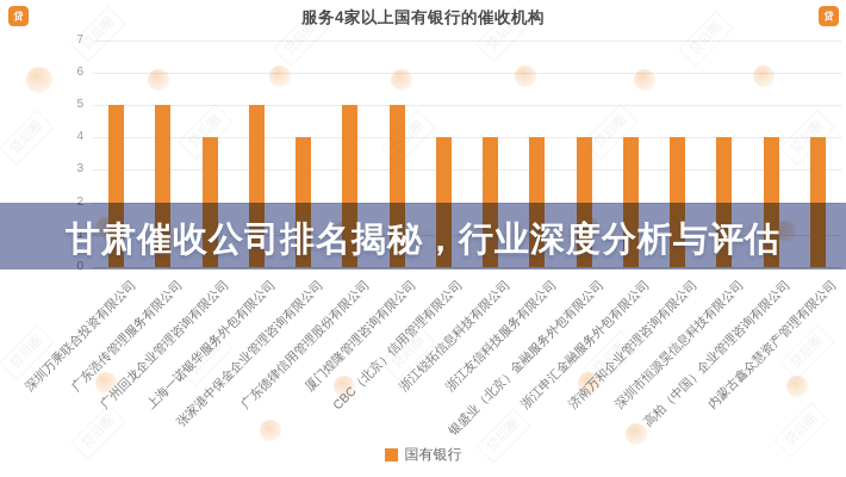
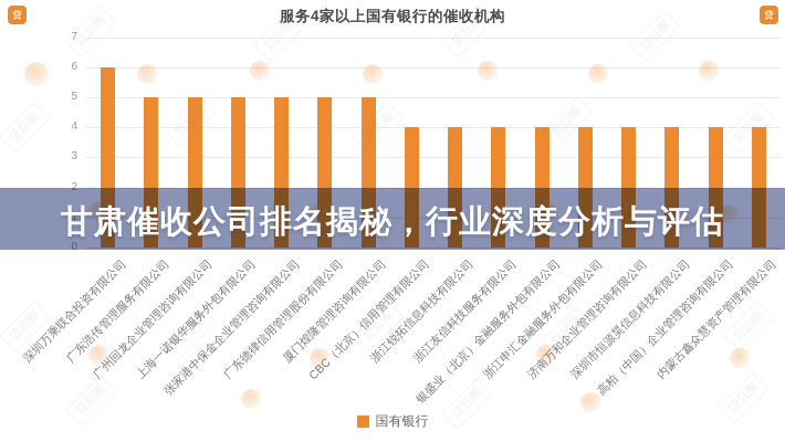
深圳万乘联合投资有限公司: 5 -> 6
广州回龙企业管理咨询有限公司: 4 -> 5
张家港中保金企业管理咨询有限公司: 4 -> 5
